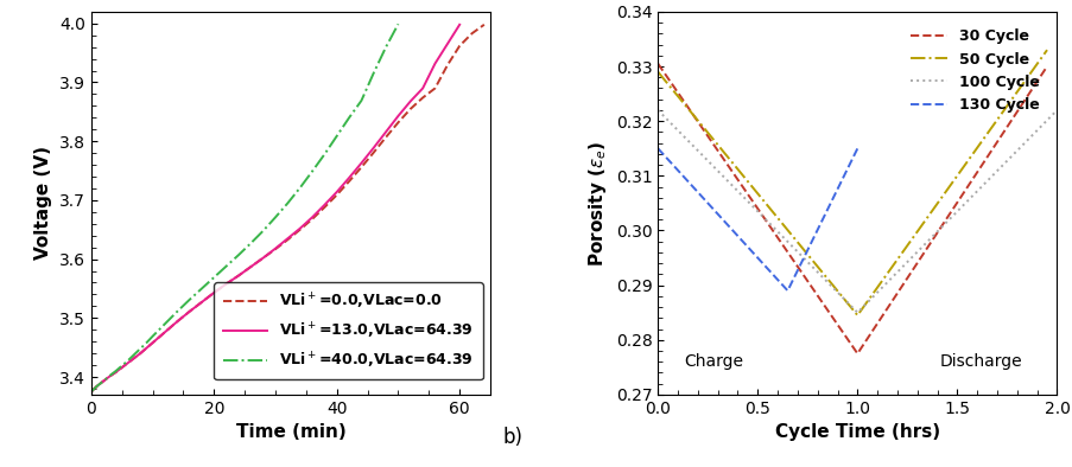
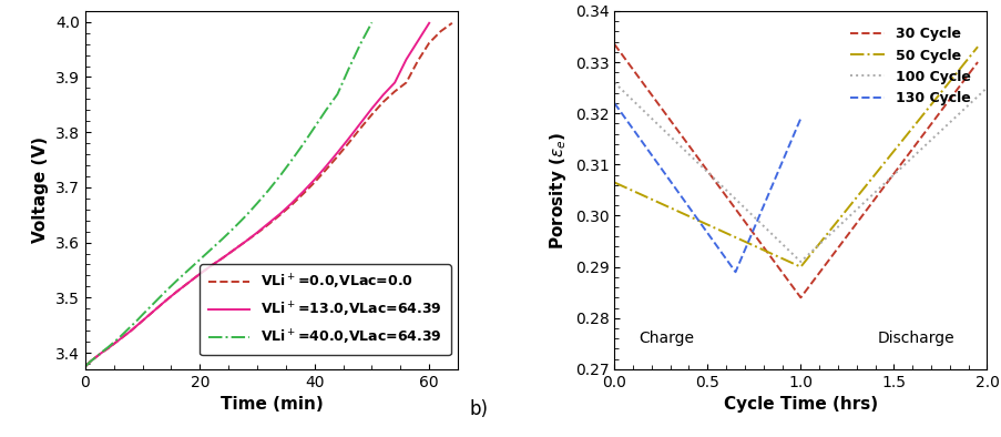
30 Cycle/0.0: 0.3305 -> 0.3335
50 Cycle/0.0: 0.3290 -> 0.3065
100 Cycle/0.0: 0.322 -> 0.326
130 Cycle/0.0: 0.315 -> 0.322
30 Cycle/1.0: 0.2775 -> 0.2840
50 Cycle/1.0: 0.2845 -> 0.2900
100 Cycle/1.0: 0.285 -> 0.291
130 Cycle/1.0: 0.315 -> 0.319
100 Cycle/2.0: 0.322 -> 0.325
